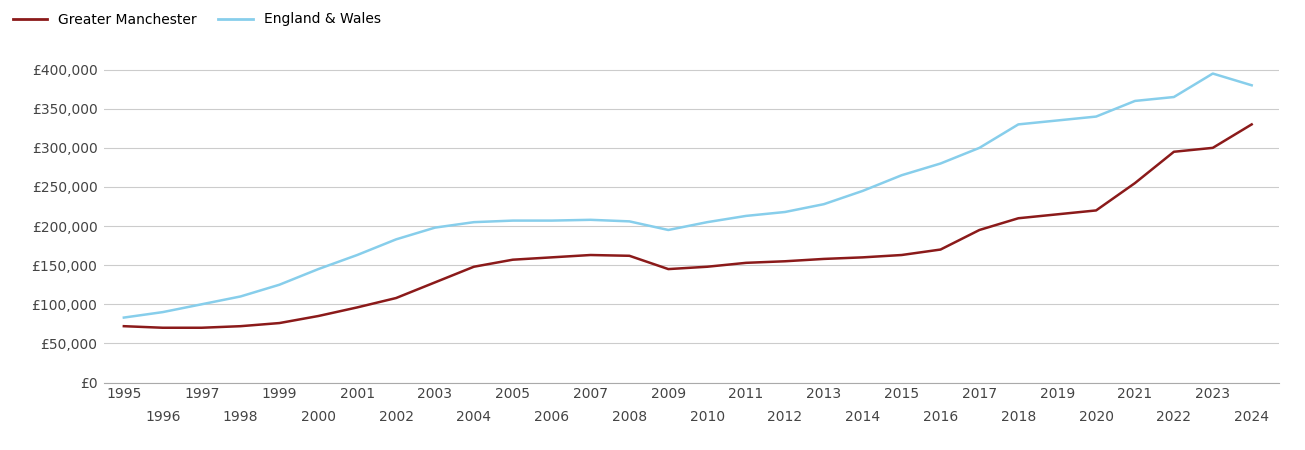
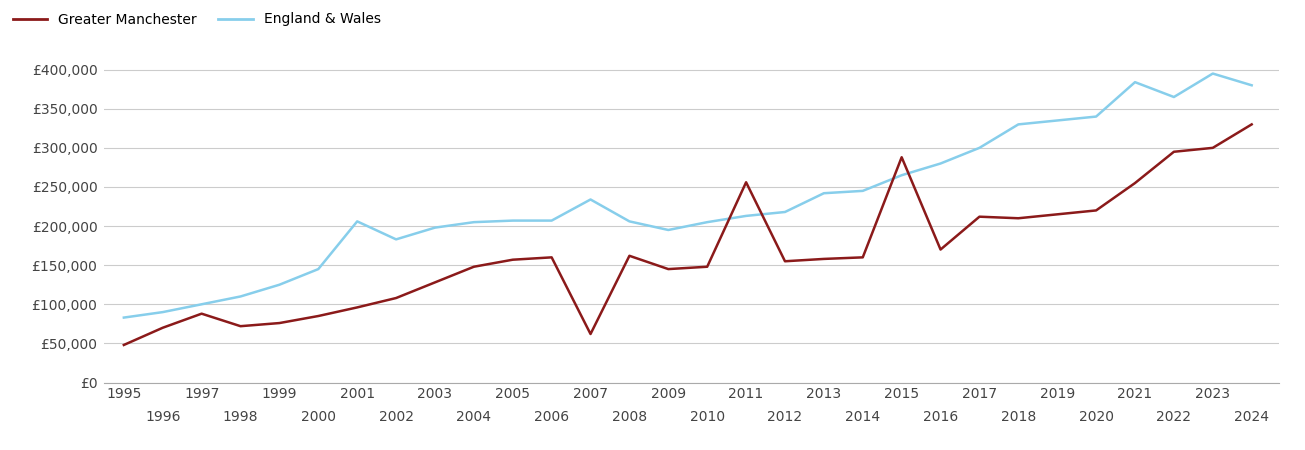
Greater Manchester/1995: £72,000 -> £48,000
Greater Manchester/1997: £70,000 -> £88,000
England & Wales/2001: £163,000 -> £206,000
Greater Manchester/2007: £163,000 -> £62,000
England & Wales/2007: £208,000 -> £234,000
Greater Manchester/2011: £153,000 -> £256,000
England & Wales/2013: £228,000 -> £242,000
Greater Manchester/2015: £163,000 -> £288,000
Greater Manchester/2017: £195,000 -> £212,000
England & Wales/2021: £360,000 -> £384,000
